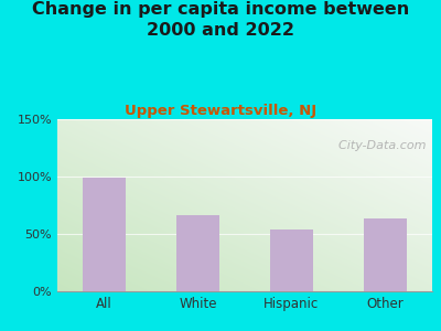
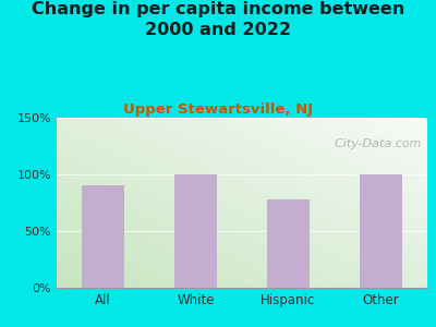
All: 99% -> 90%
White: 66% -> 100%
Hispanic: 54% -> 78%
Other: 63% -> 100%
